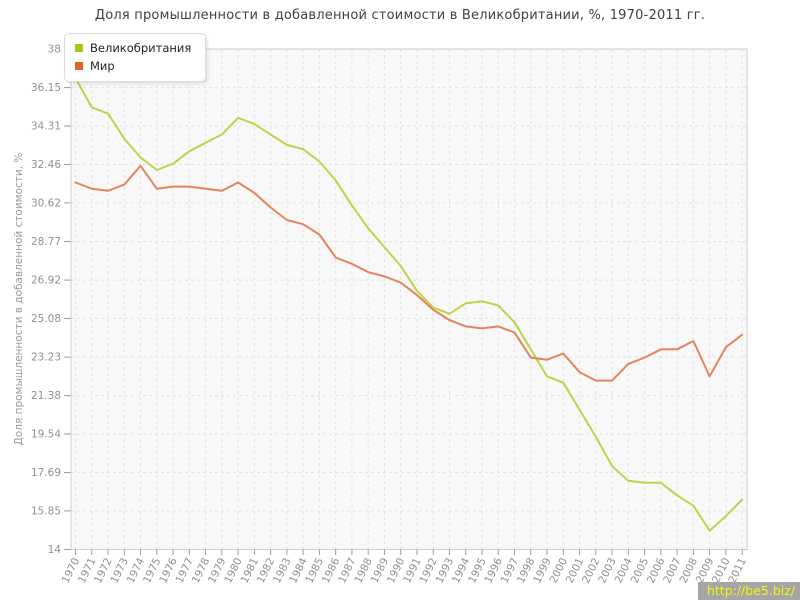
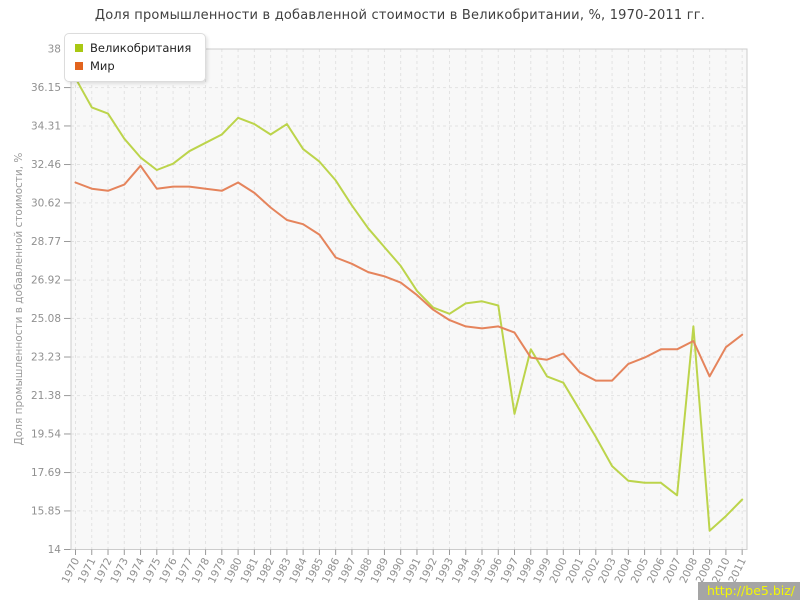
Великобритания/1983: 33.4 -> 34.4
Великобритания/1997: 24.9 -> 20.5
Великобритания/2008: 16.1 -> 24.7
